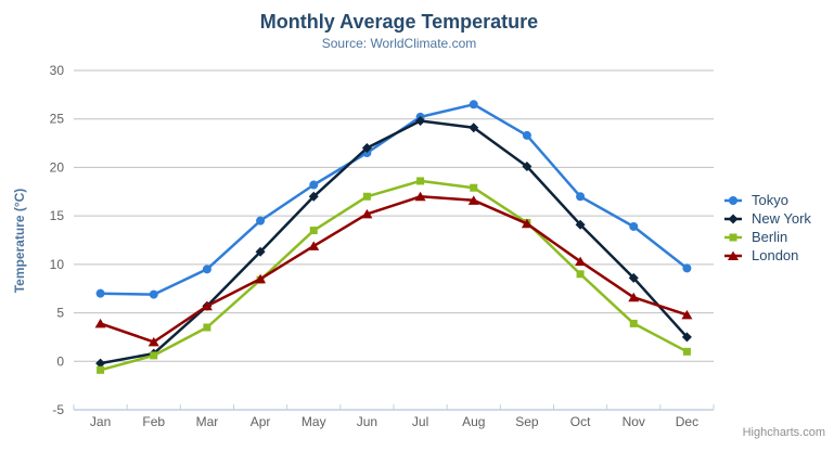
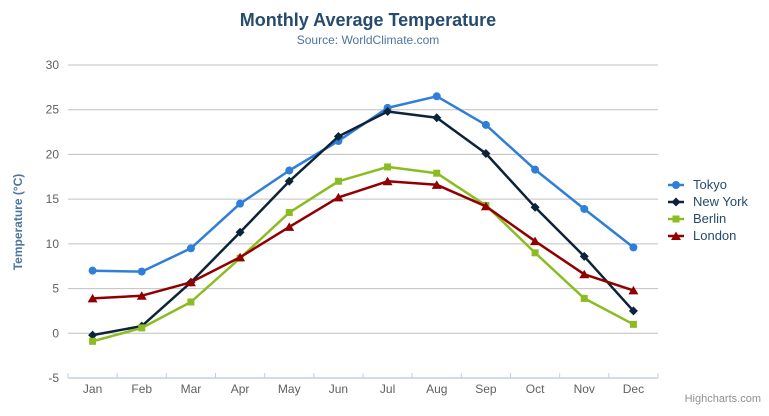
London/Feb: 2 -> 4
Tokyo/Oct: 17 -> 18
